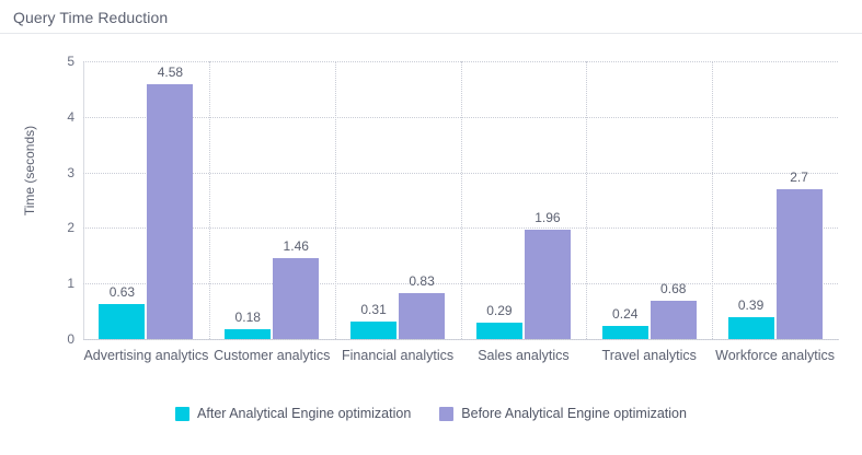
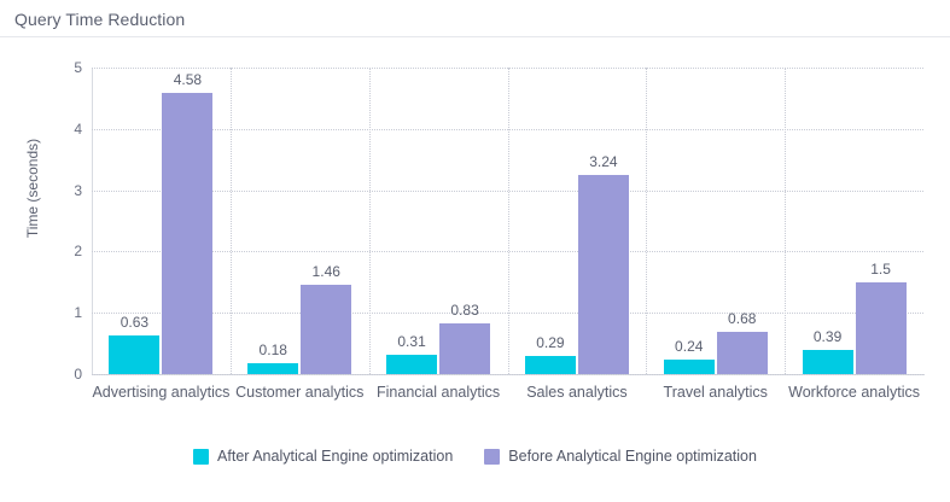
Before Analytical Engine optimization/Sales analytics: 1.96 -> 3.24
Before Analytical Engine optimization/Workforce analytics: 2.7 -> 1.5
